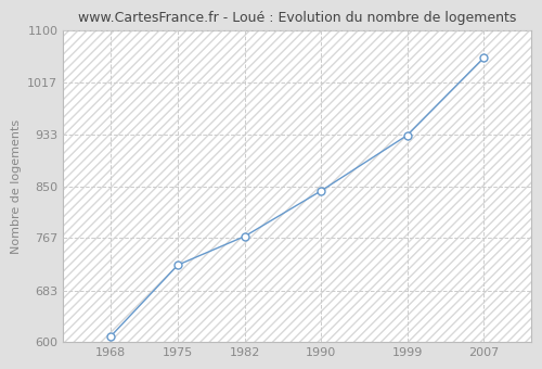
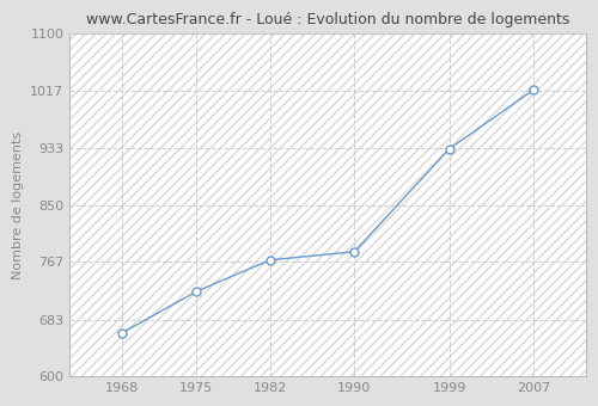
1968: 610 -> 664
1990: 843 -> 782
2007: 1056 -> 1018
